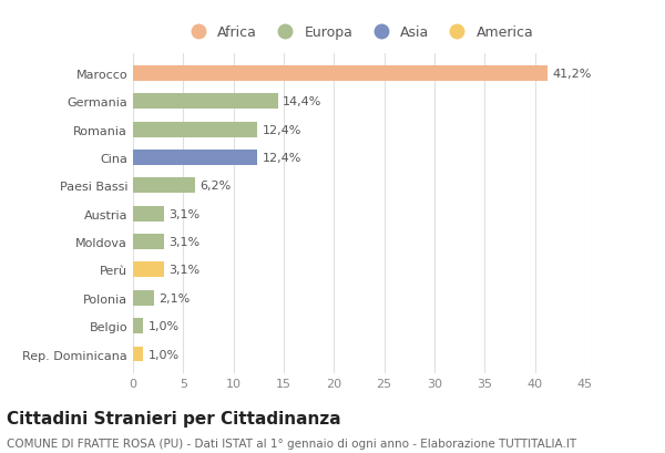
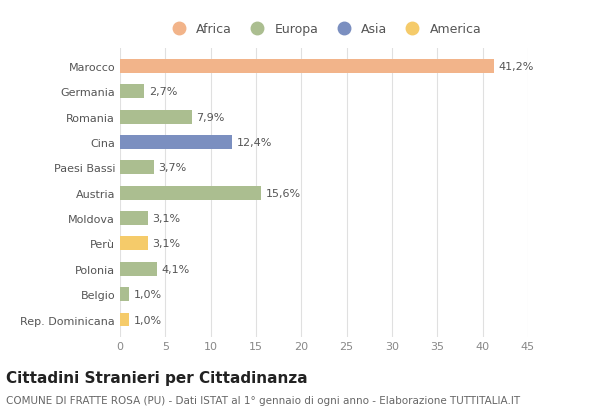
Germania: 14,4% -> 2,7%
Romania: 12,4% -> 7,9%
Paesi Bassi: 6,2% -> 3,7%
Austria: 3,1% -> 15,6%
Polonia: 2,1% -> 4,1%
